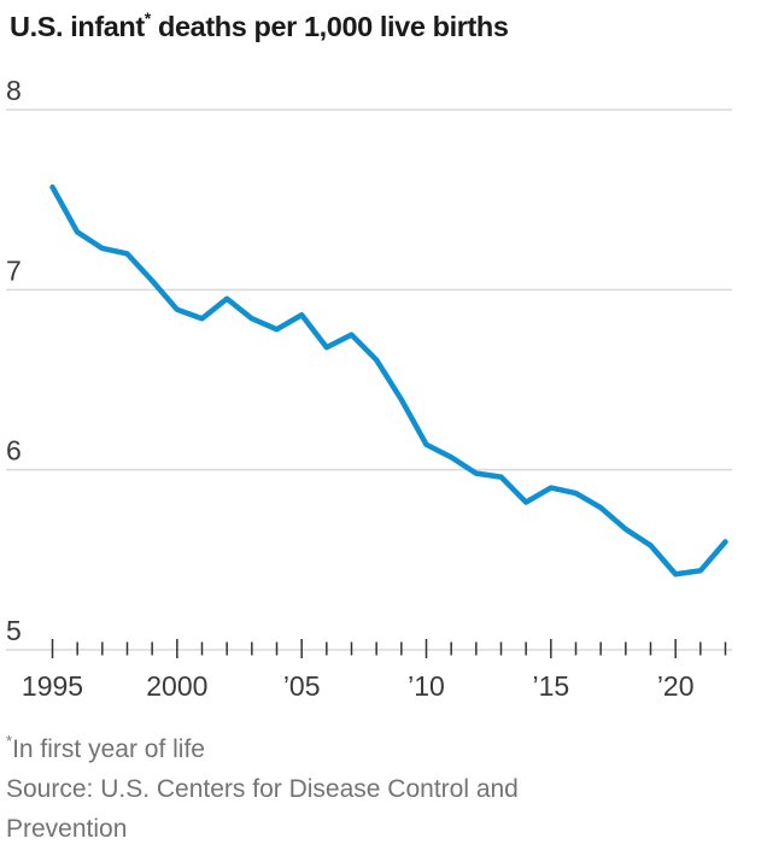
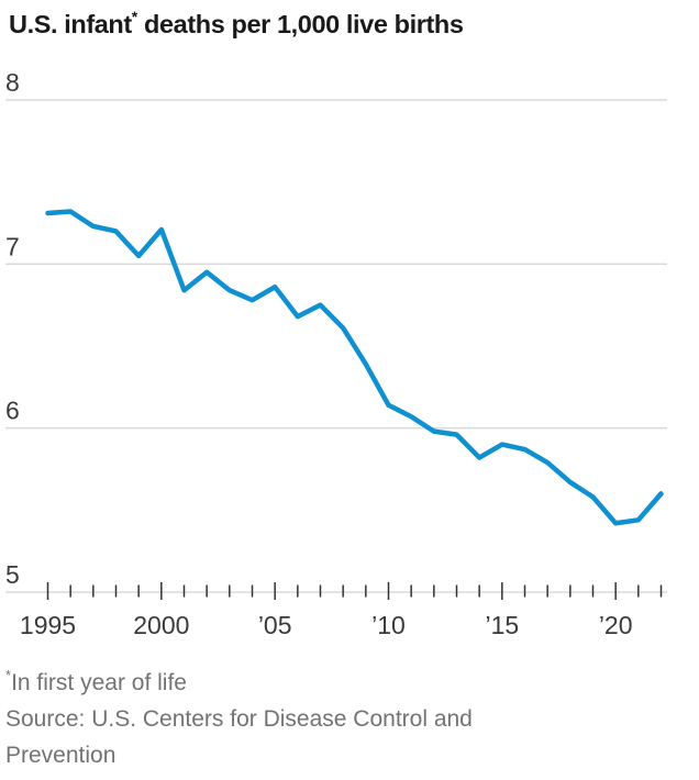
1995: 7.57 -> 7.31
2000: 6.89 -> 7.21
